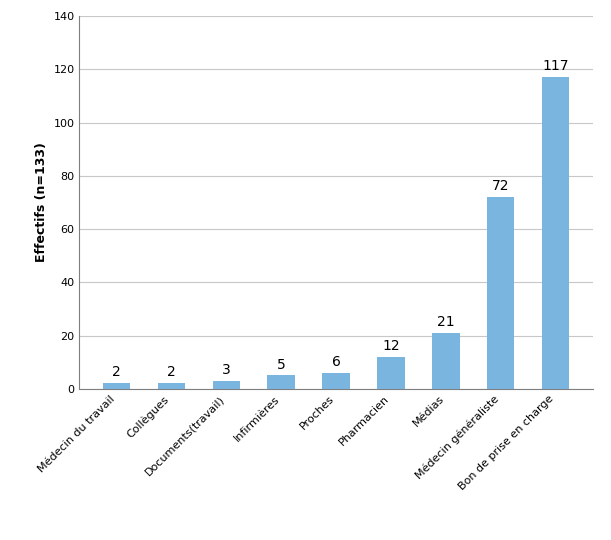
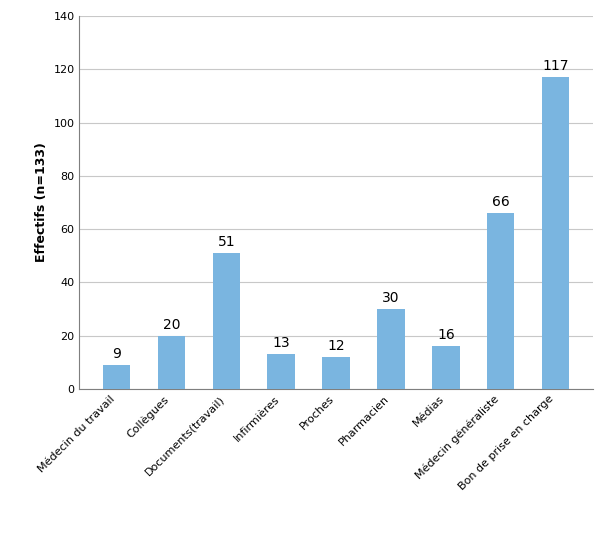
Médecin du travail: 2 -> 9
Collègues: 2 -> 20
Documents(travail): 3 -> 51
Infirmières: 5 -> 13
Proches: 6 -> 12
Pharmacien: 12 -> 30
Médias: 21 -> 16
Médecin généraliste: 72 -> 66
